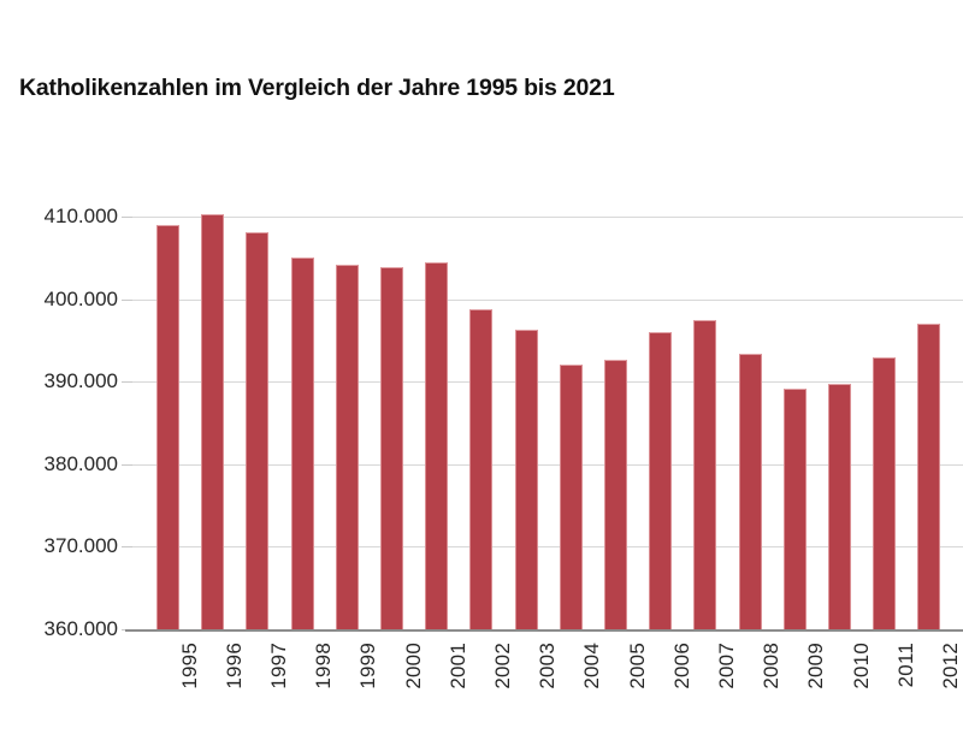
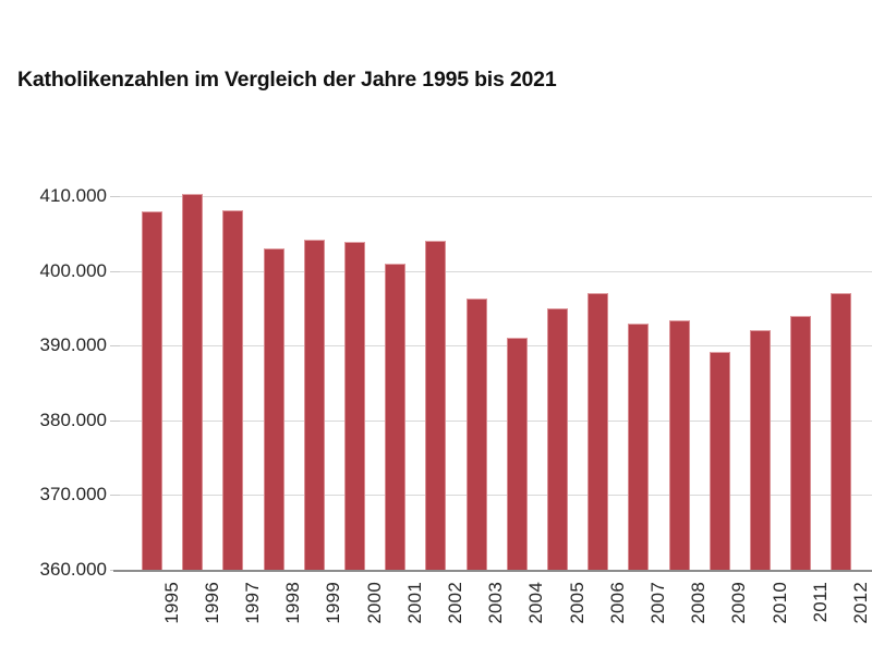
1995: 409000 -> 408000
1998: 405000 -> 403000
2001: 404000 -> 401000
2002: 399000 -> 404000
2004: 392000 -> 391000
2005: 393000 -> 395000
2006: 396000 -> 397000
2007: 398000 -> 393000
2010: 390000 -> 392000
2011: 393000 -> 394000
